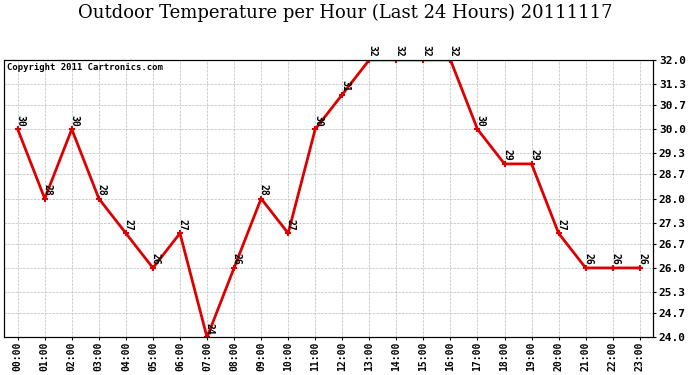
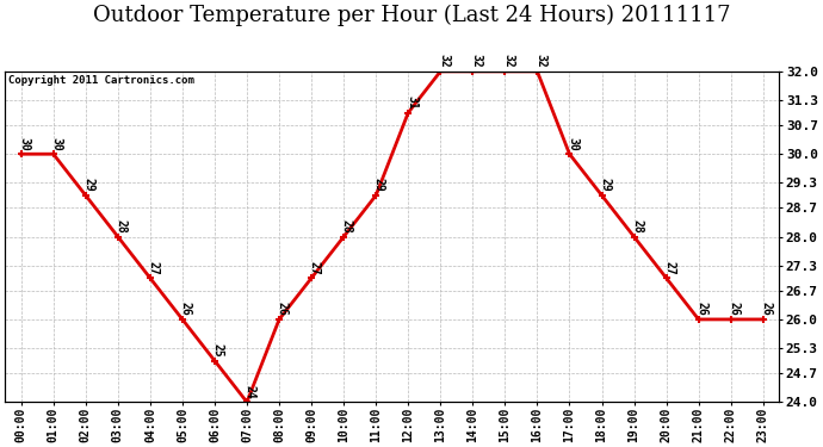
01:00: 28 -> 30
02:00: 30 -> 29
06:00: 27 -> 25
09:00: 28 -> 27
10:00: 27 -> 28
11:00: 30 -> 29
19:00: 29 -> 28
